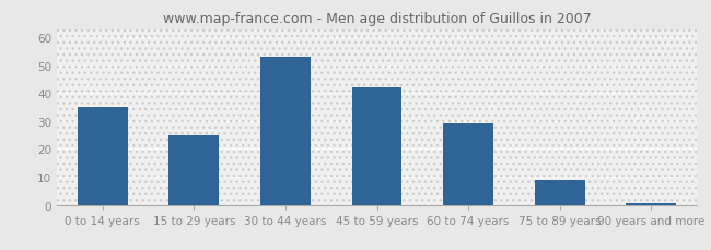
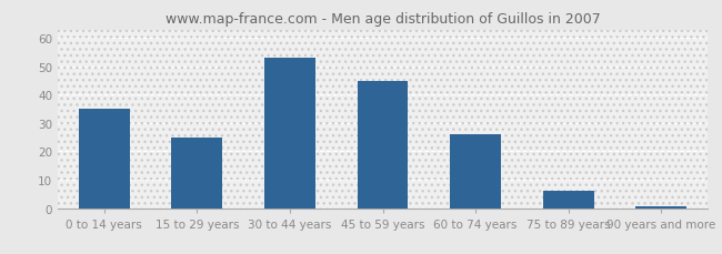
45 to 59 years: 42.0 -> 45.0
60 to 74 years: 29.0 -> 26.0
75 to 89 years: 9.0 -> 6.0
